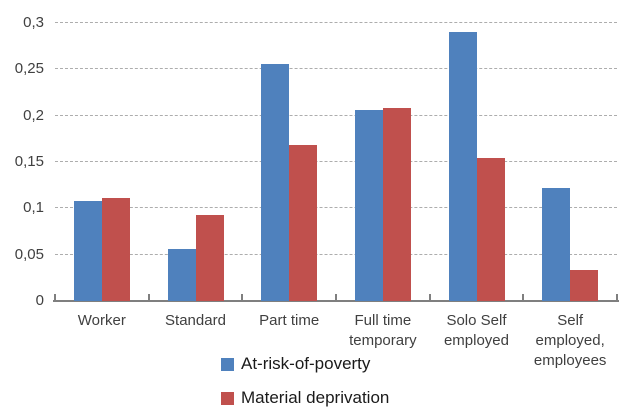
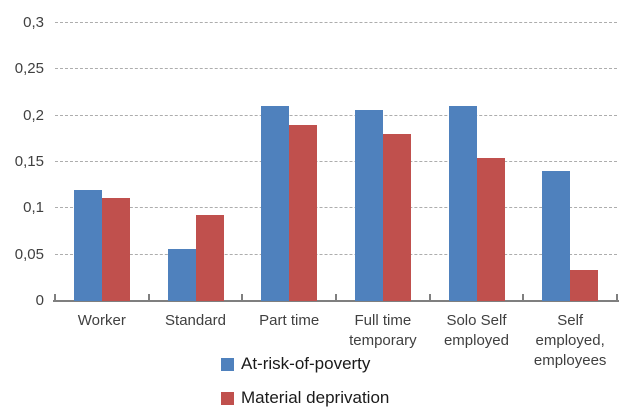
At-risk-of-poverty/Worker: 0,11 -> 0,12
At-risk-of-poverty/Part time: 0,26 -> 0,21
Material deprivation/Part time: 0,17 -> 0,19
Material deprivation/Full time temporary: 0,21 -> 0,18
At-risk-of-poverty/Solo Self employed: 0,29 -> 0,21
At-risk-of-poverty/Self employed, employees: 0,12 -> 0,14
